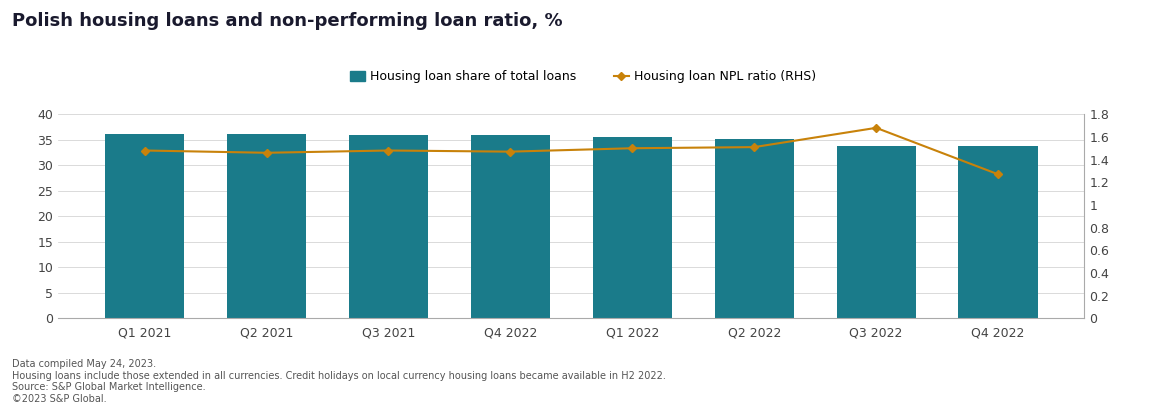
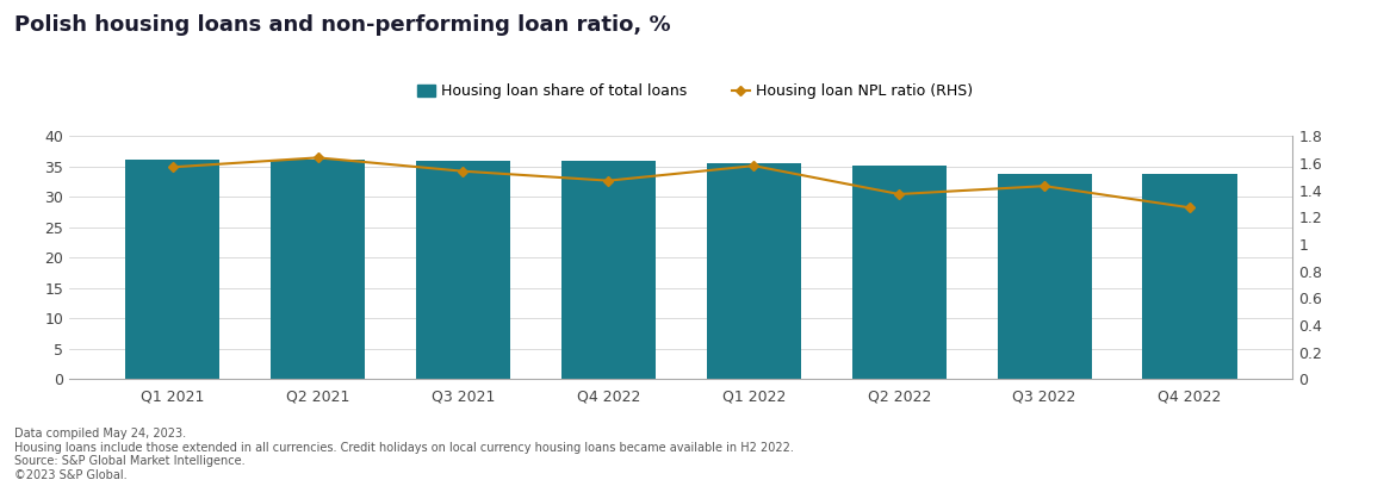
Housing loan NPL ratio (RHS)/Q1 2021: 1.48 -> 1.57
Housing loan NPL ratio (RHS)/Q2 2021: 1.46 -> 1.64
Housing loan NPL ratio (RHS)/Q3 2021: 1.48 -> 1.54
Housing loan NPL ratio (RHS)/Q1 2022: 1.50 -> 1.58
Housing loan NPL ratio (RHS)/Q2 2022: 1.51 -> 1.37
Housing loan NPL ratio (RHS)/Q3 2022: 1.68 -> 1.43
